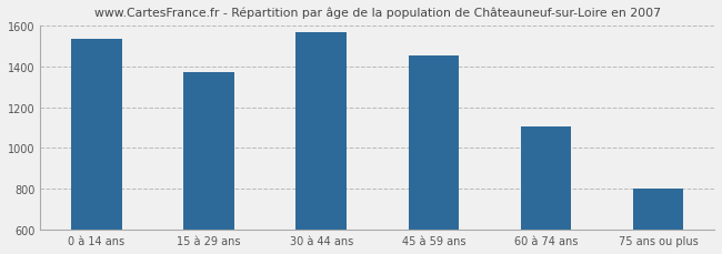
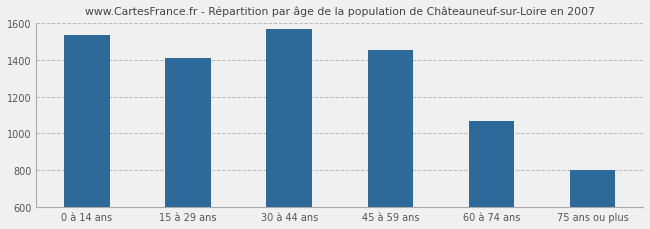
15 à 29 ans: 1370 -> 1410
60 à 74 ans: 1100 -> 1070
